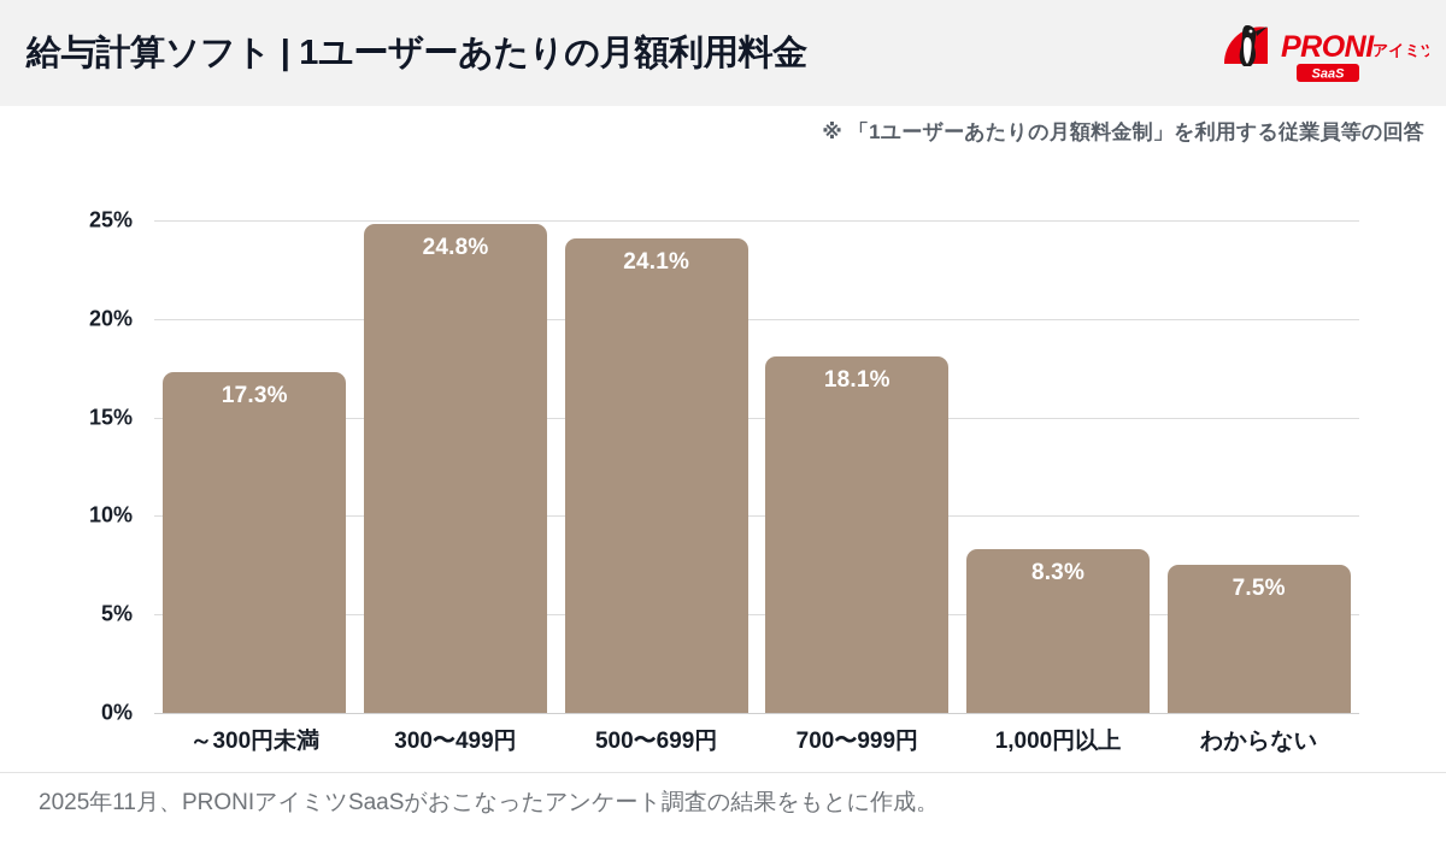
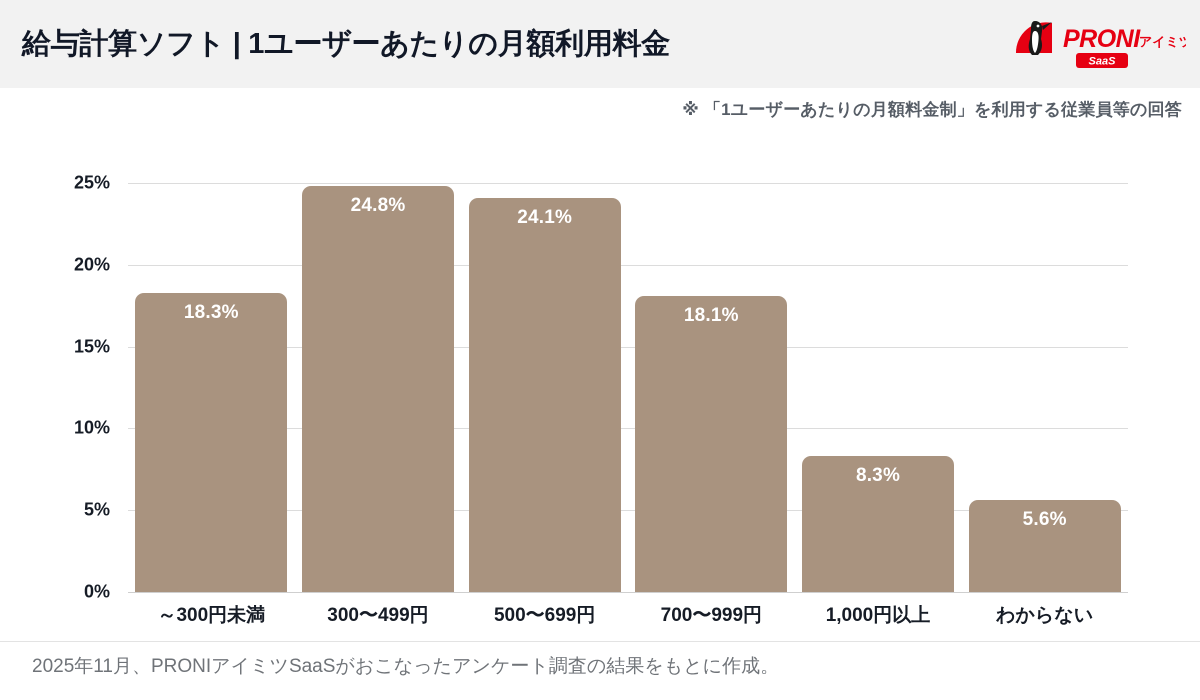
～300円未満: 17.3% -> 18.3%
わからない: 7.5% -> 5.6%
